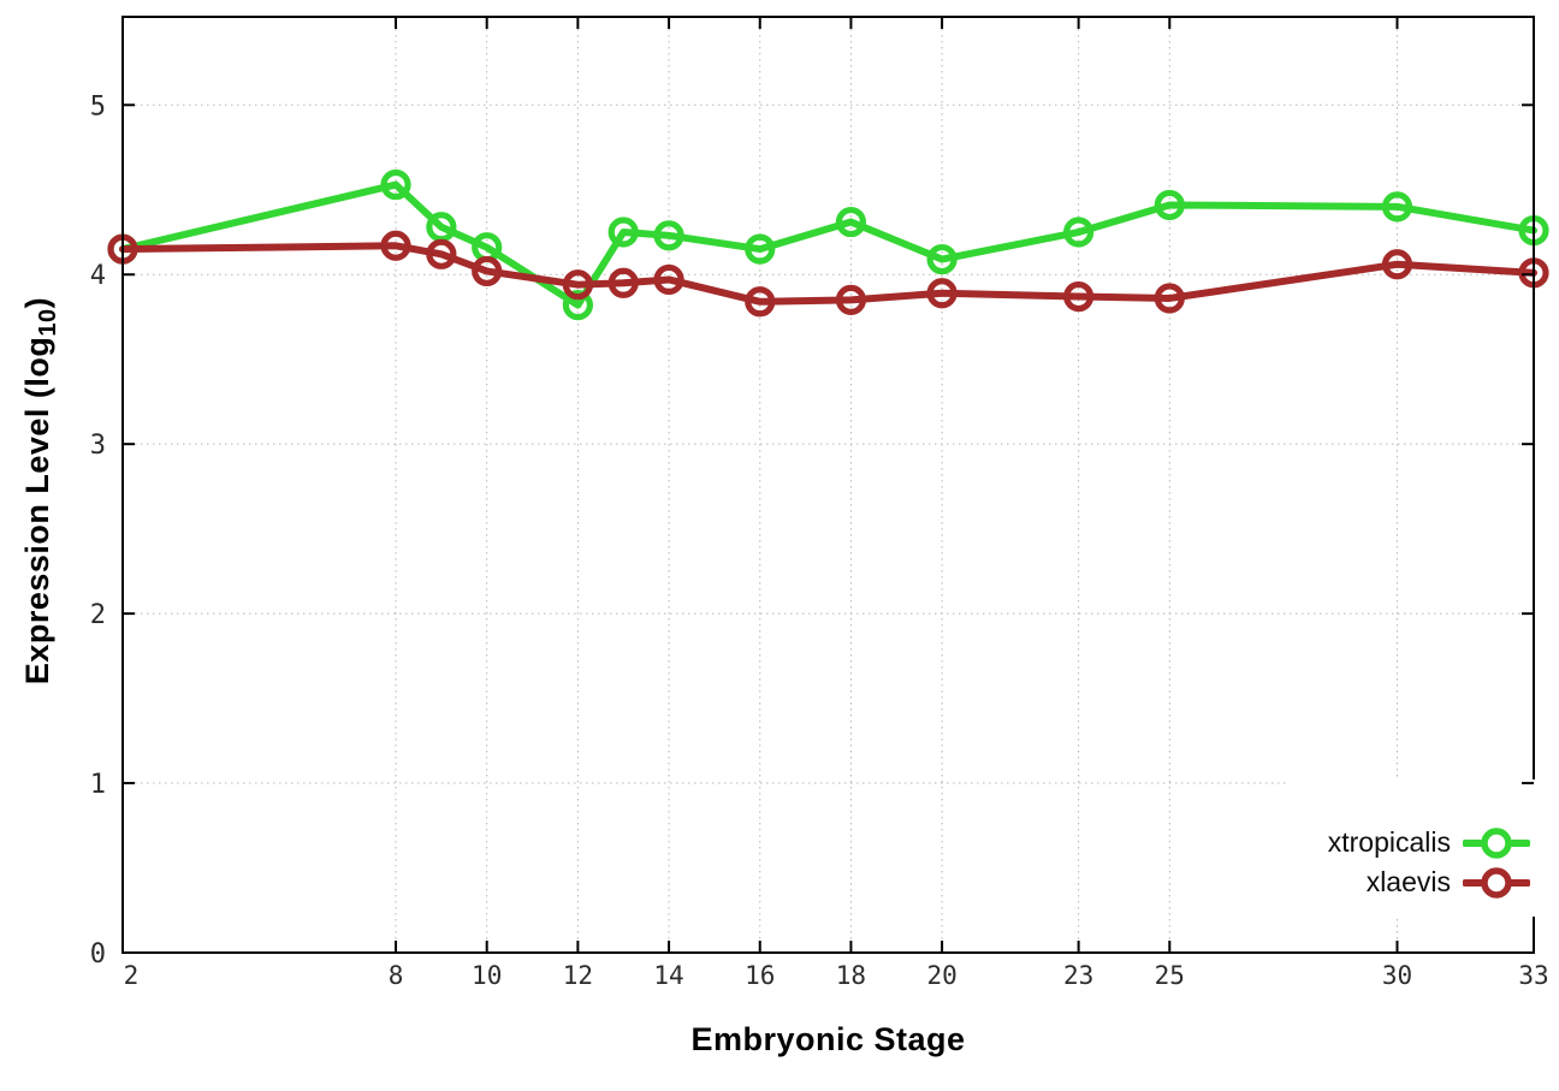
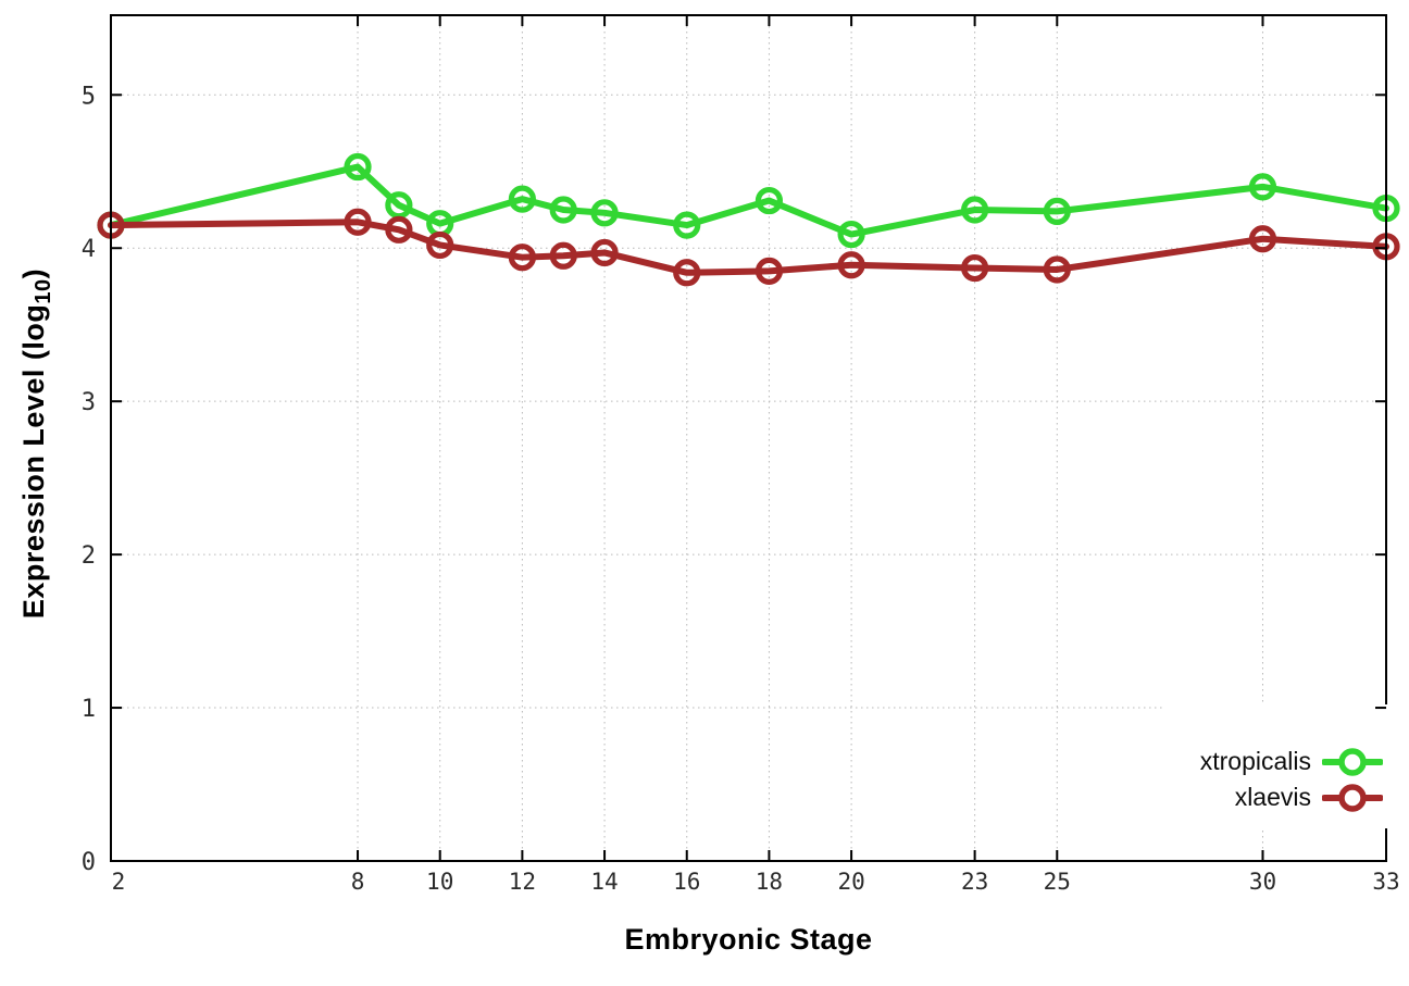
xtropicalis/12: 3.82 -> 4.32
xtropicalis/25: 4.41 -> 4.24
